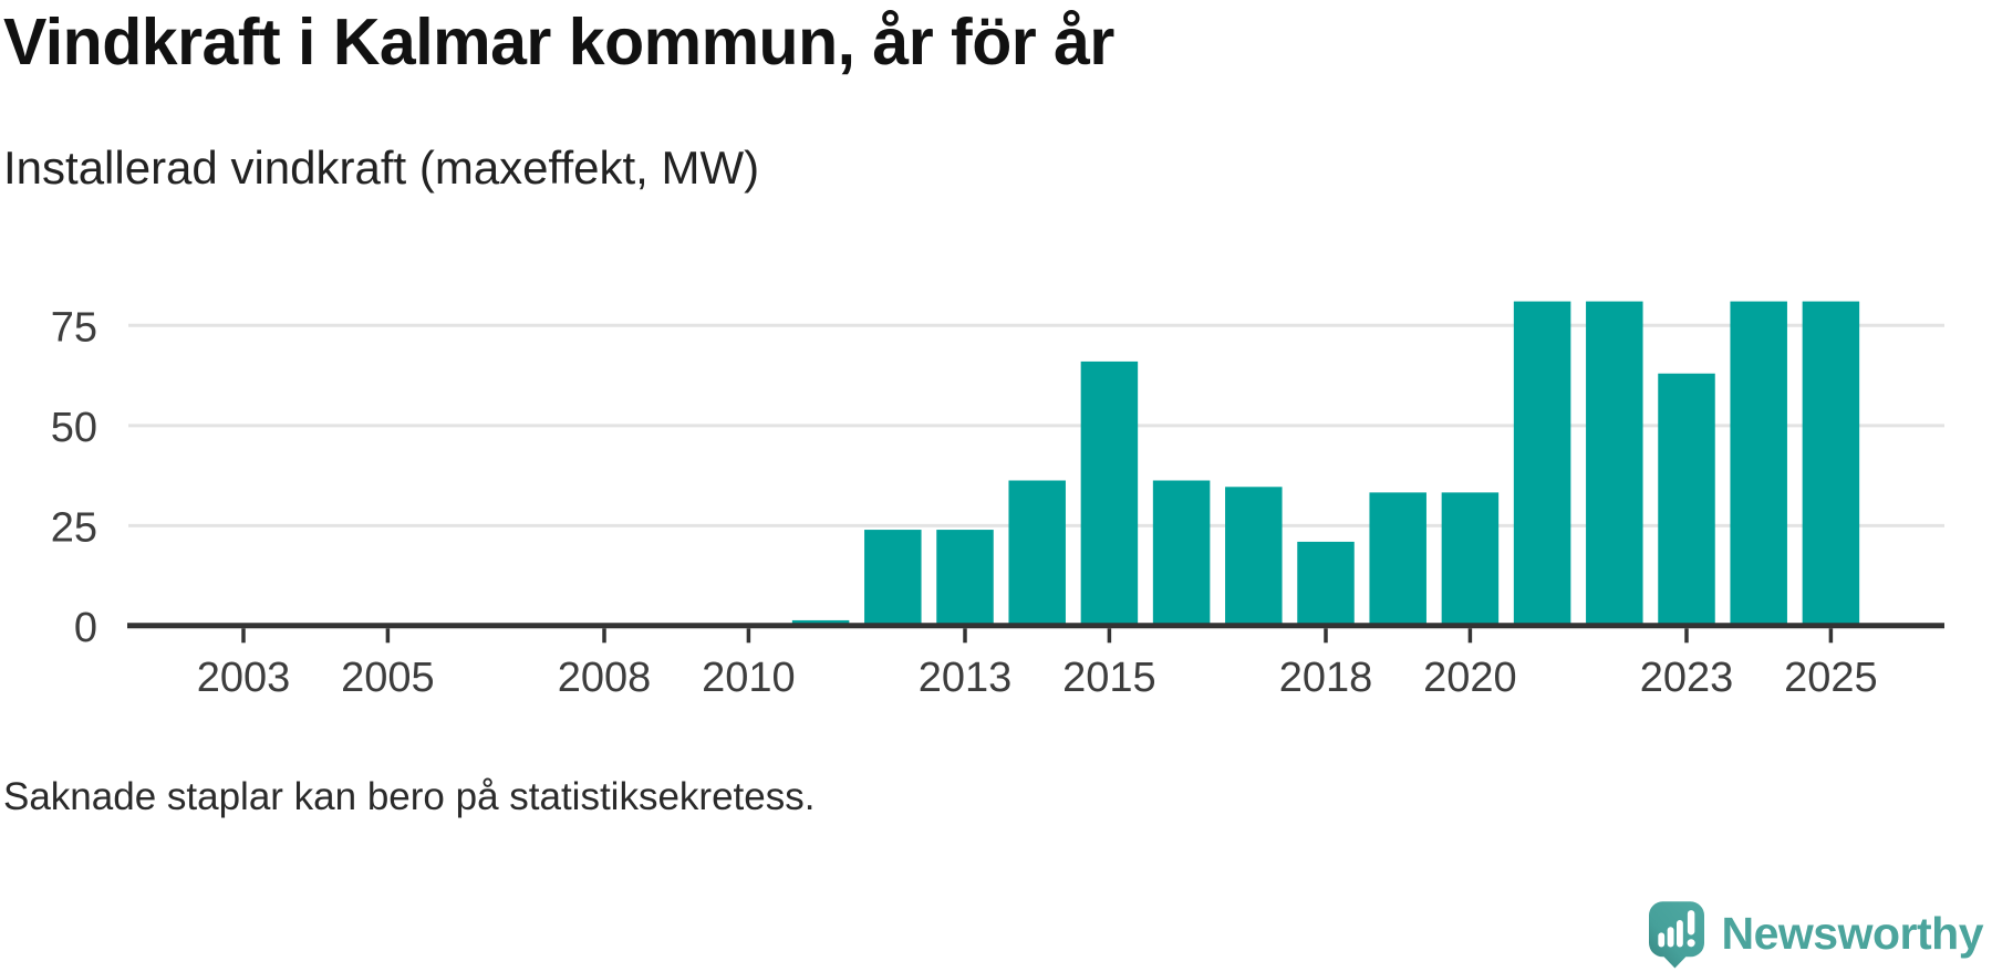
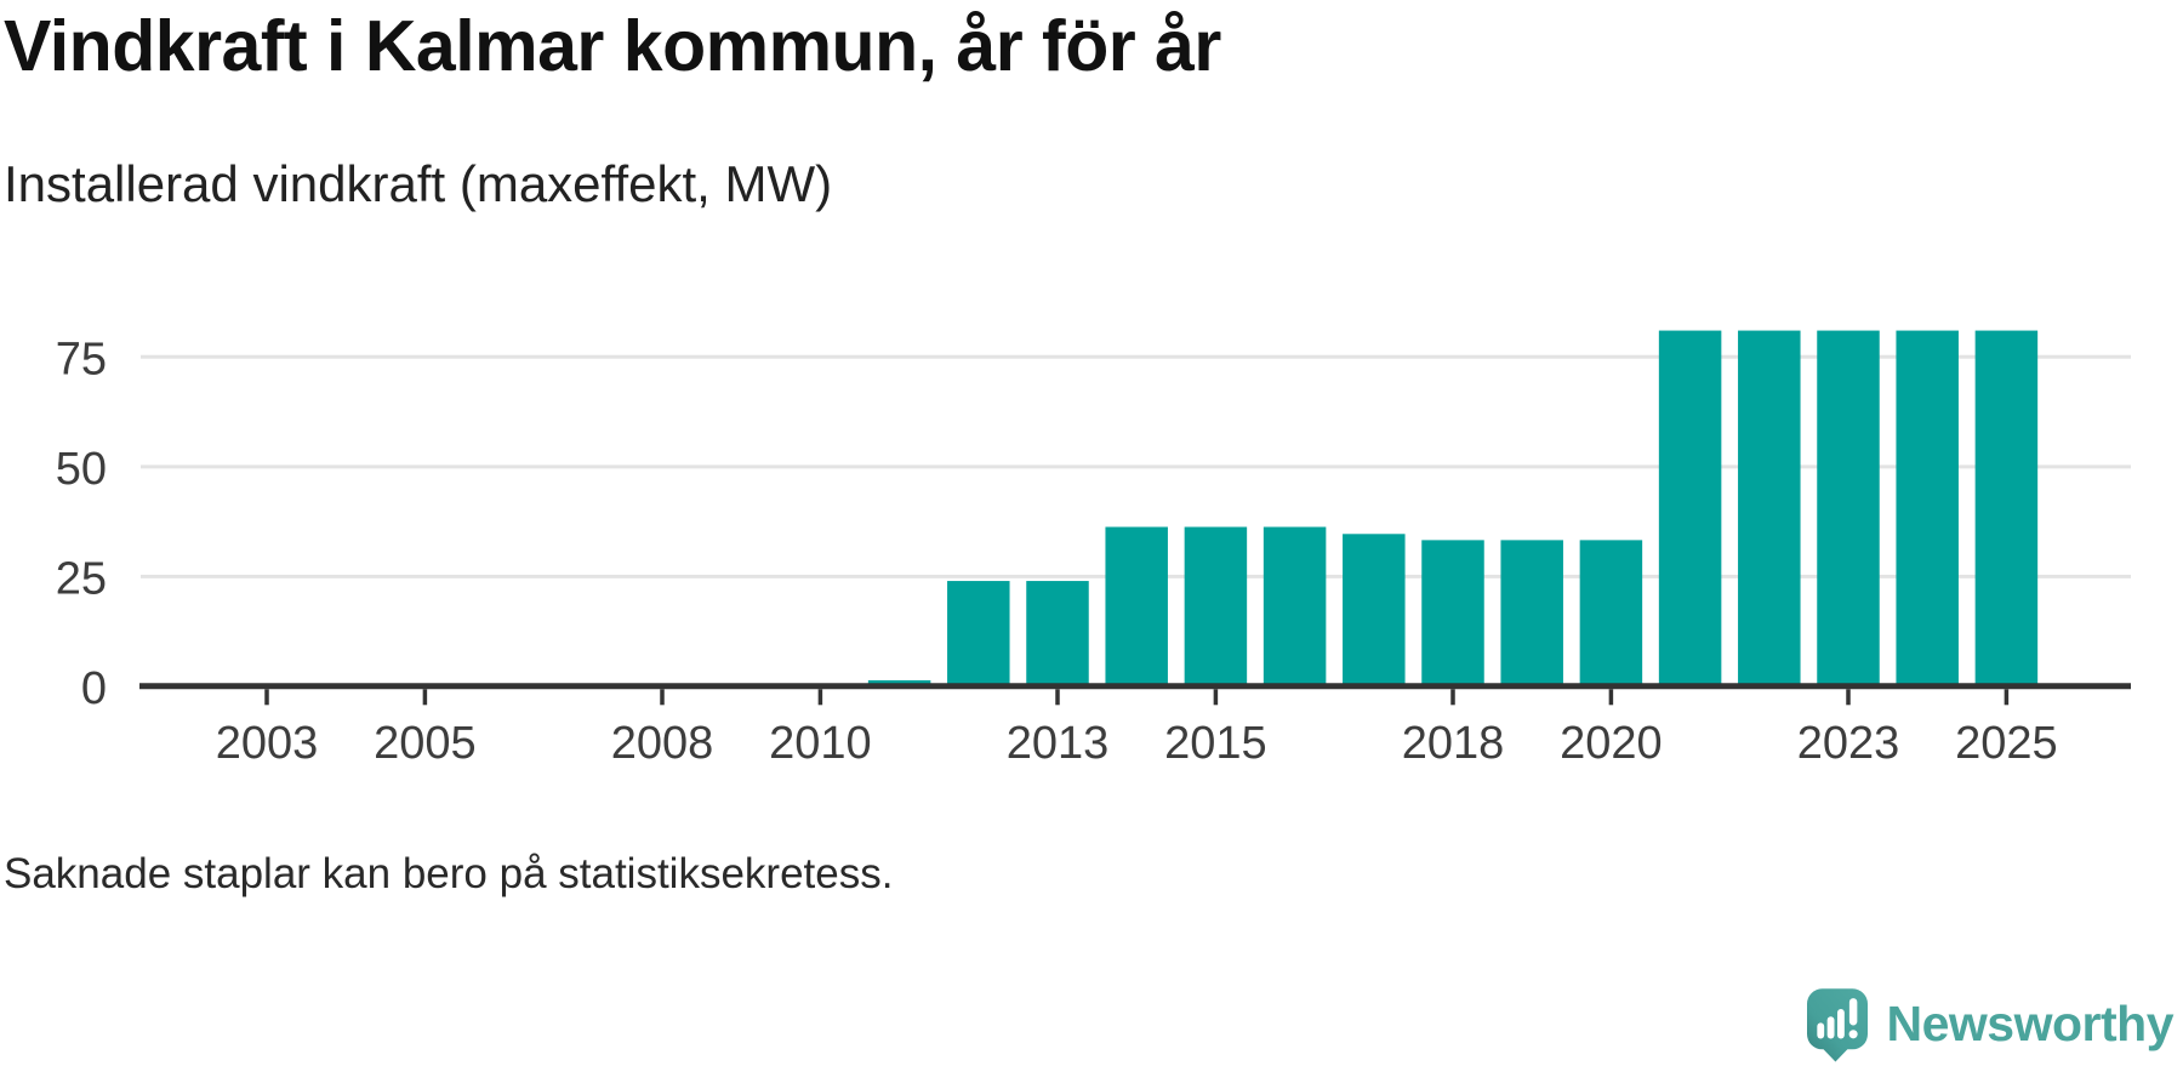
2015: 66 -> 36
2018: 21 -> 33
2023: 63 -> 81
